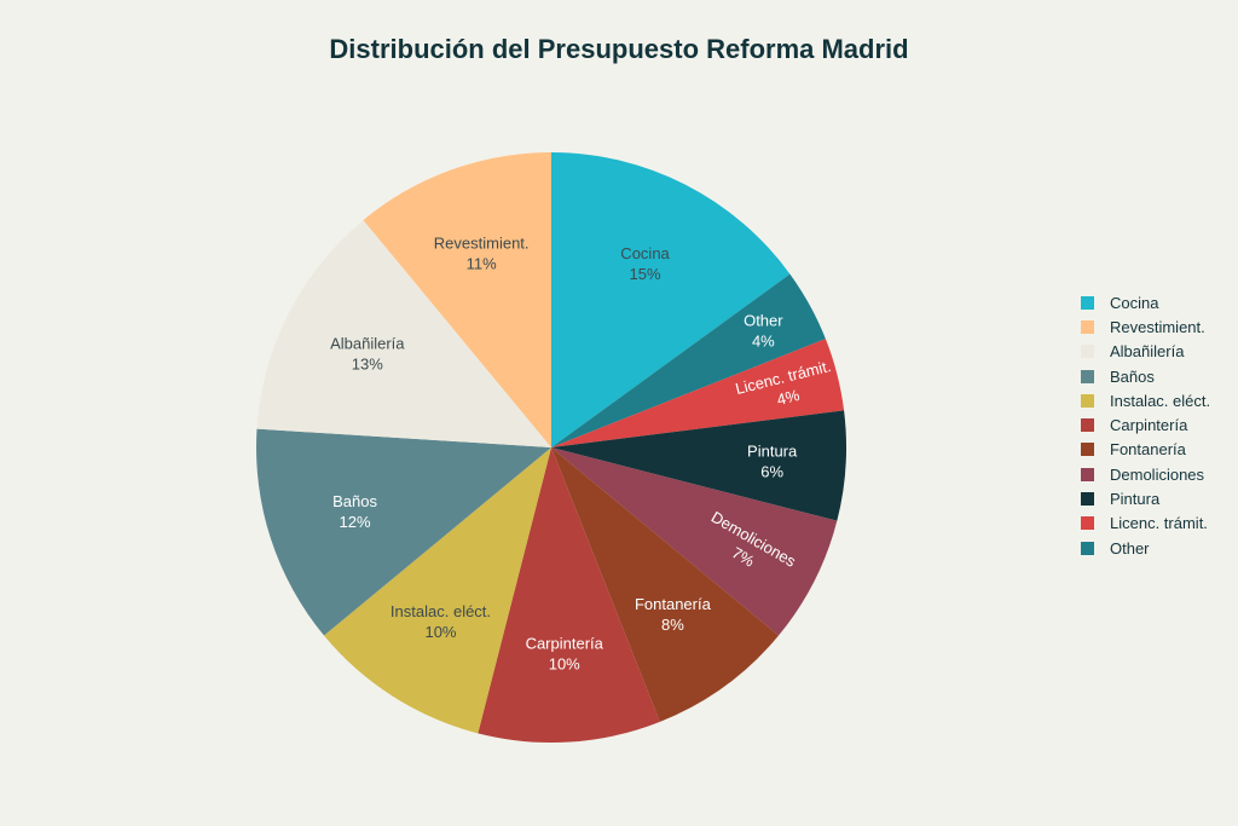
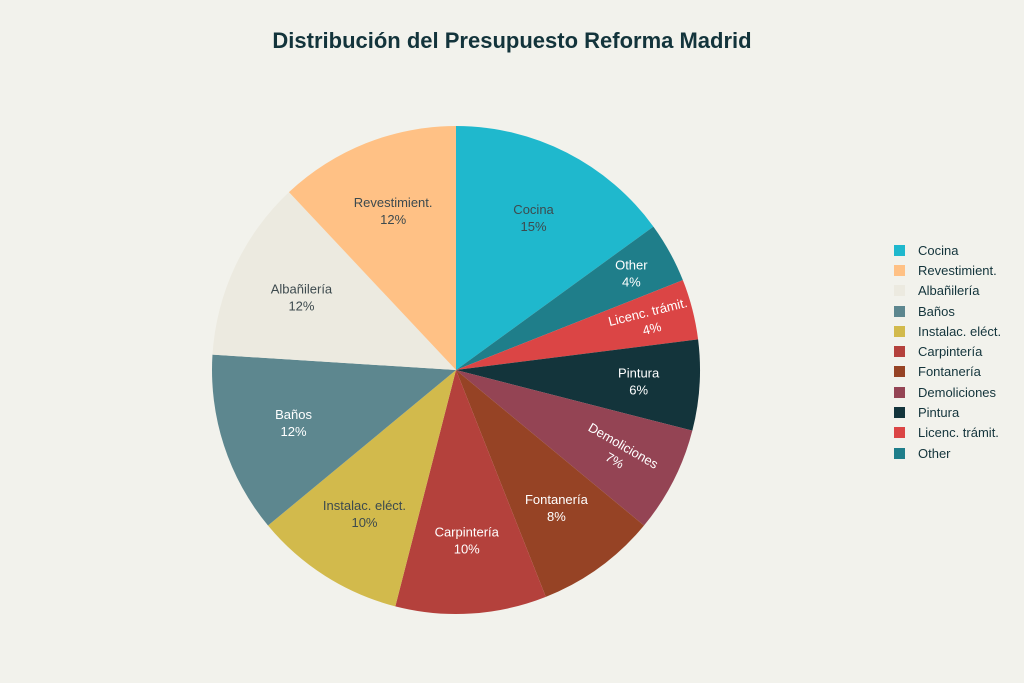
Revestimient.: 11% -> 12%
Albañilería: 13% -> 12%
